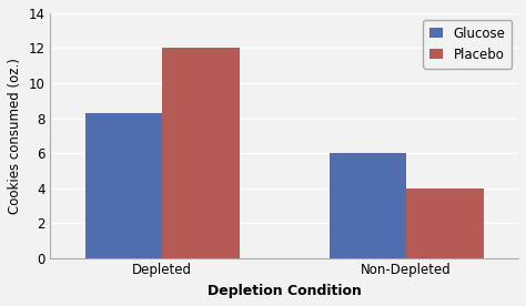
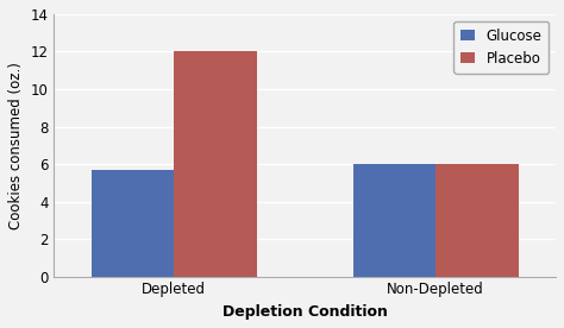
Glucose/Depleted: 8.3 -> 5.7
Placebo/Non-Depleted: 4 -> 6
